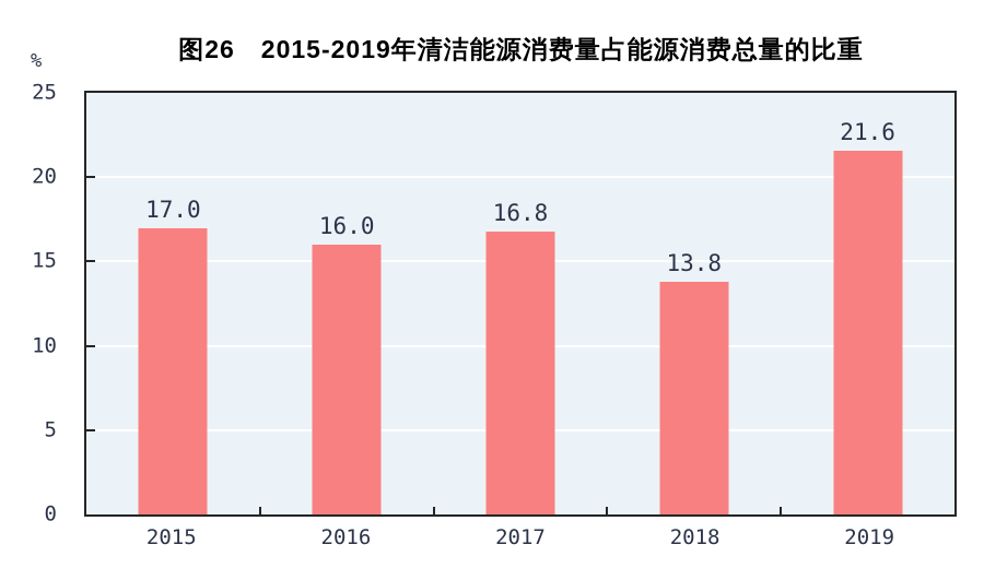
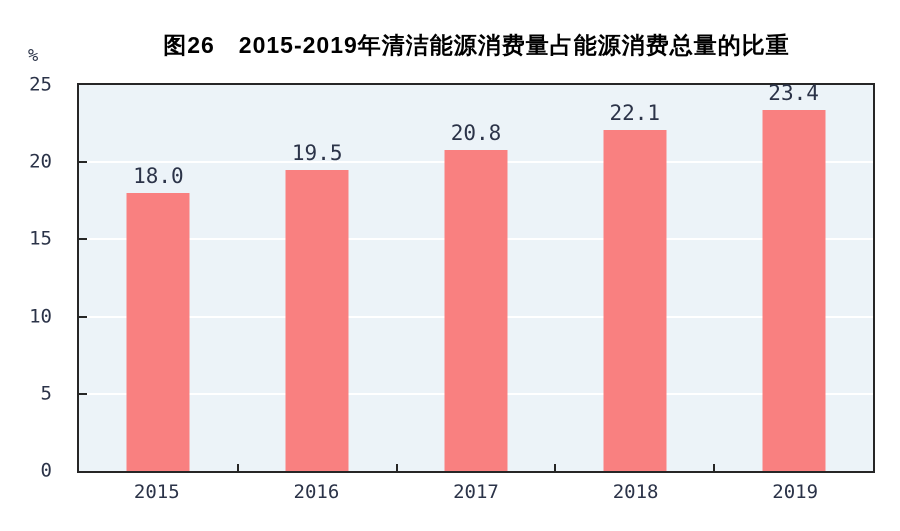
2015: 17.0 -> 18.0
2016: 16.0 -> 19.5
2017: 16.8 -> 20.8
2018: 13.8 -> 22.1
2019: 21.6 -> 23.4
